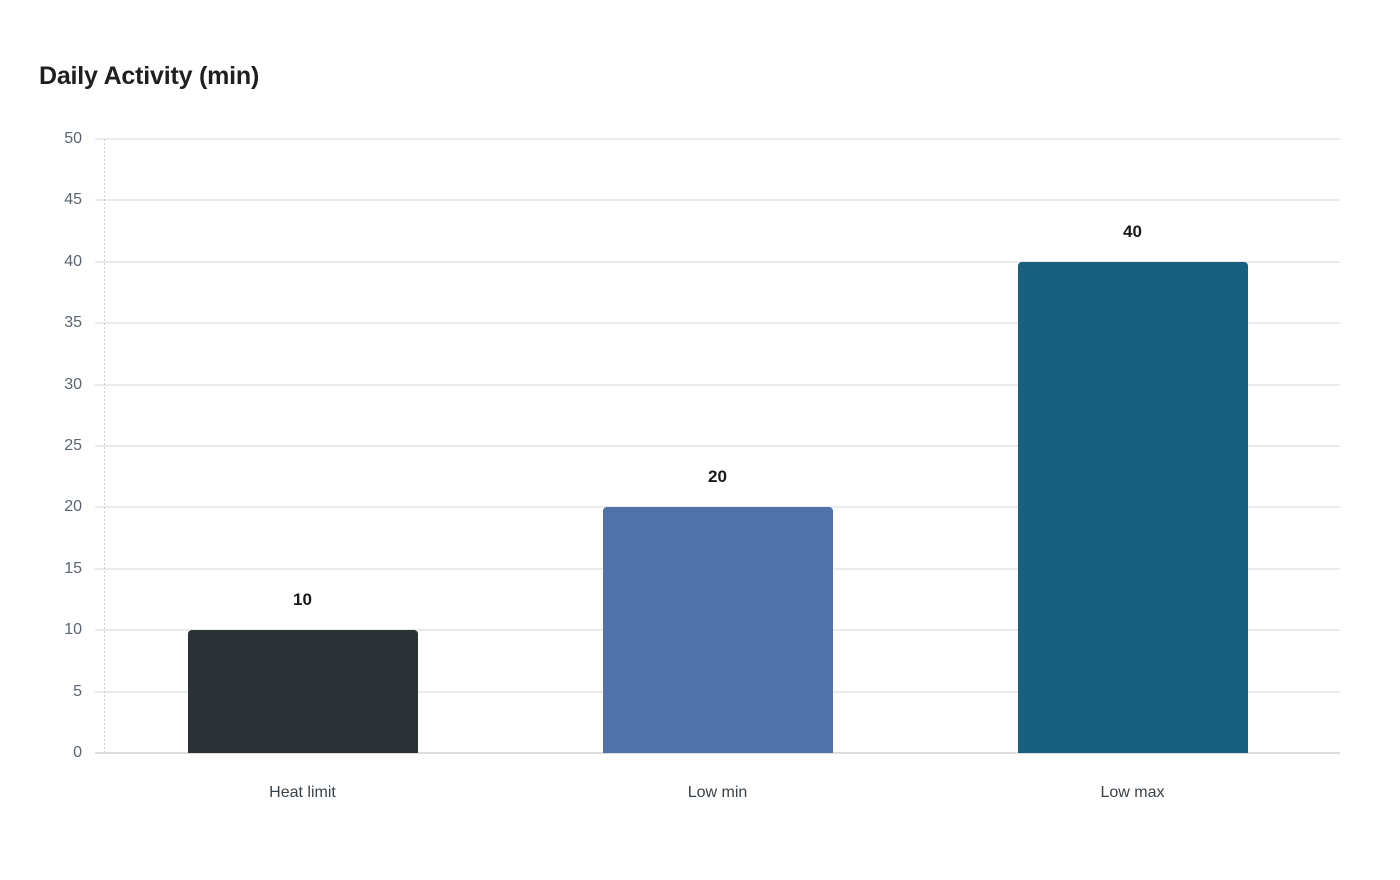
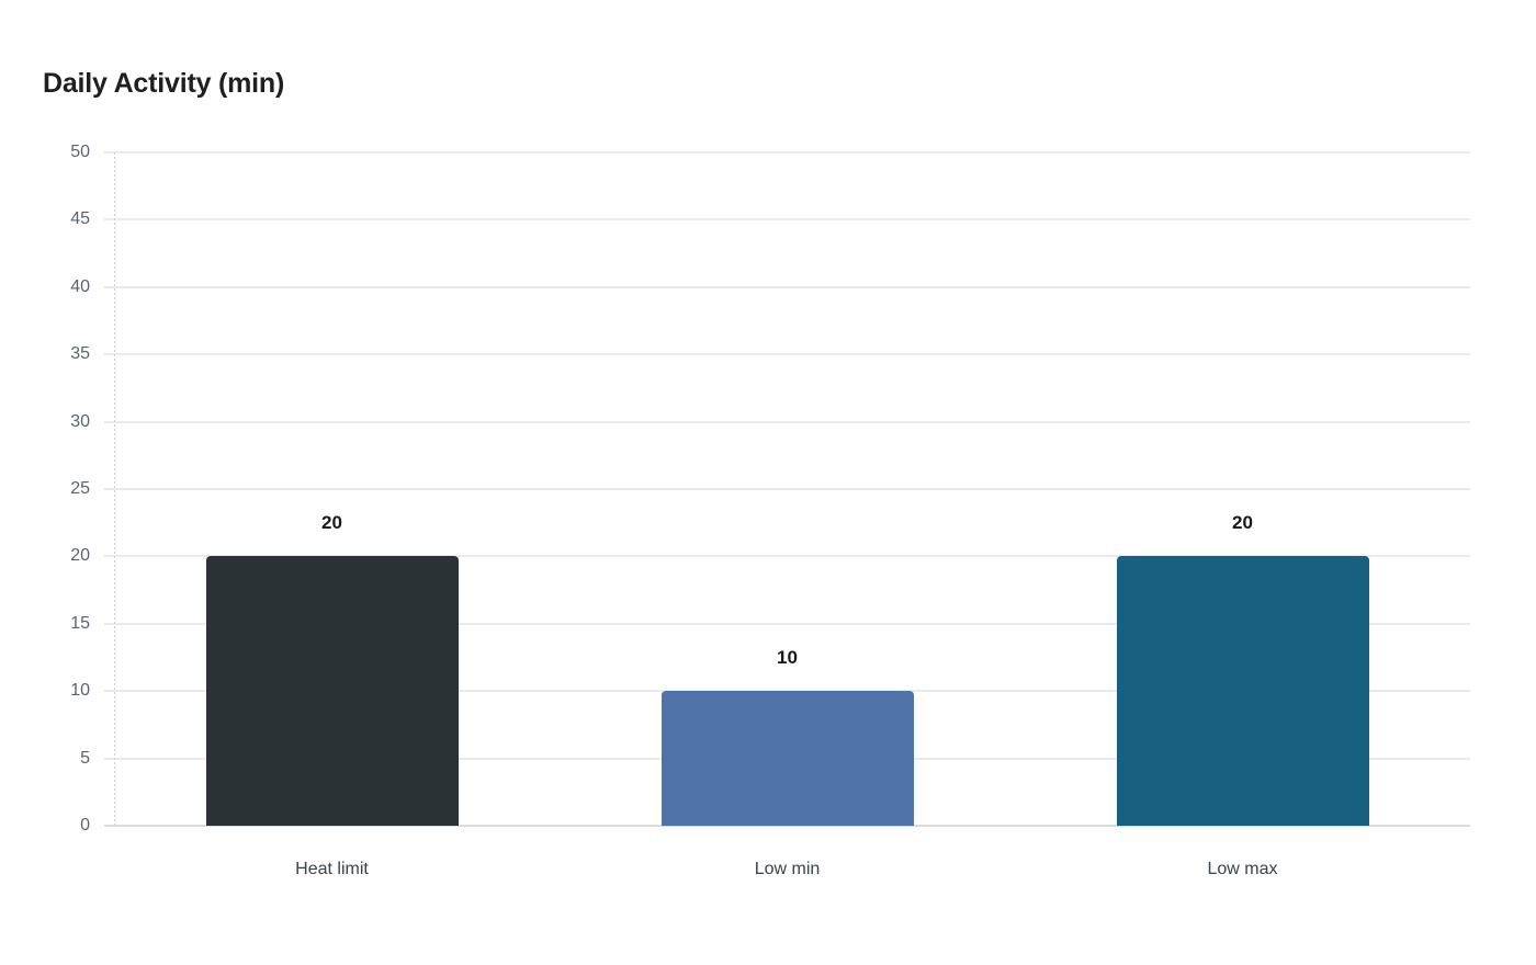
Heat limit: 10 -> 20
Low min: 20 -> 10
Low max: 40 -> 20
